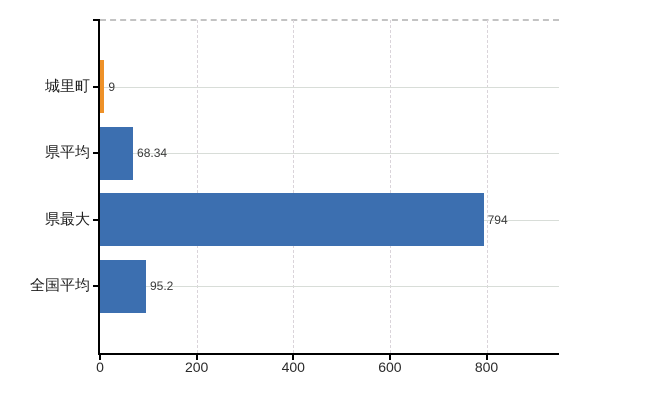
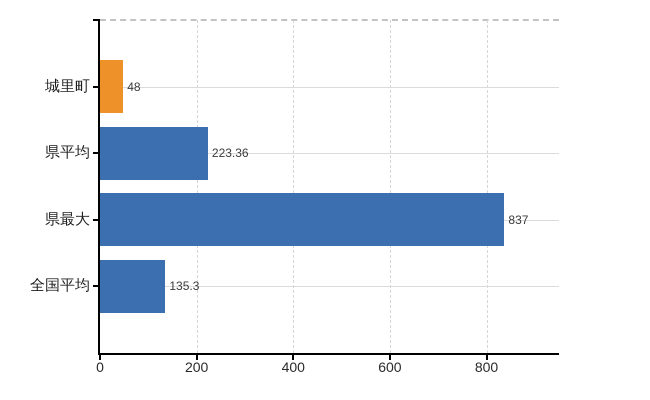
城里町: 9 -> 48
県平均: 68.34 -> 223.36
県最大: 794 -> 837
全国平均: 95.2 -> 135.3
